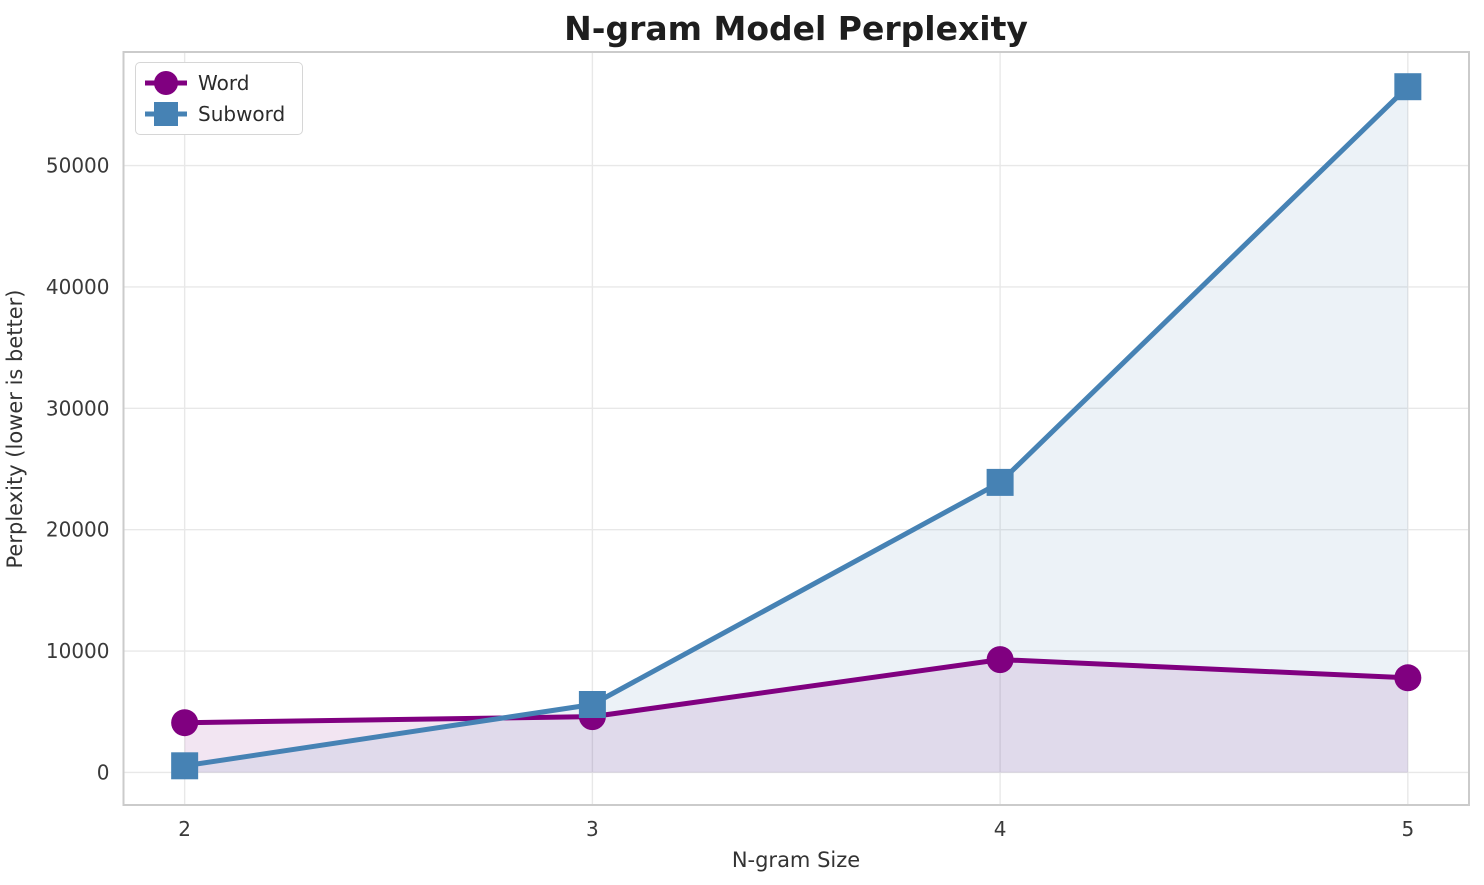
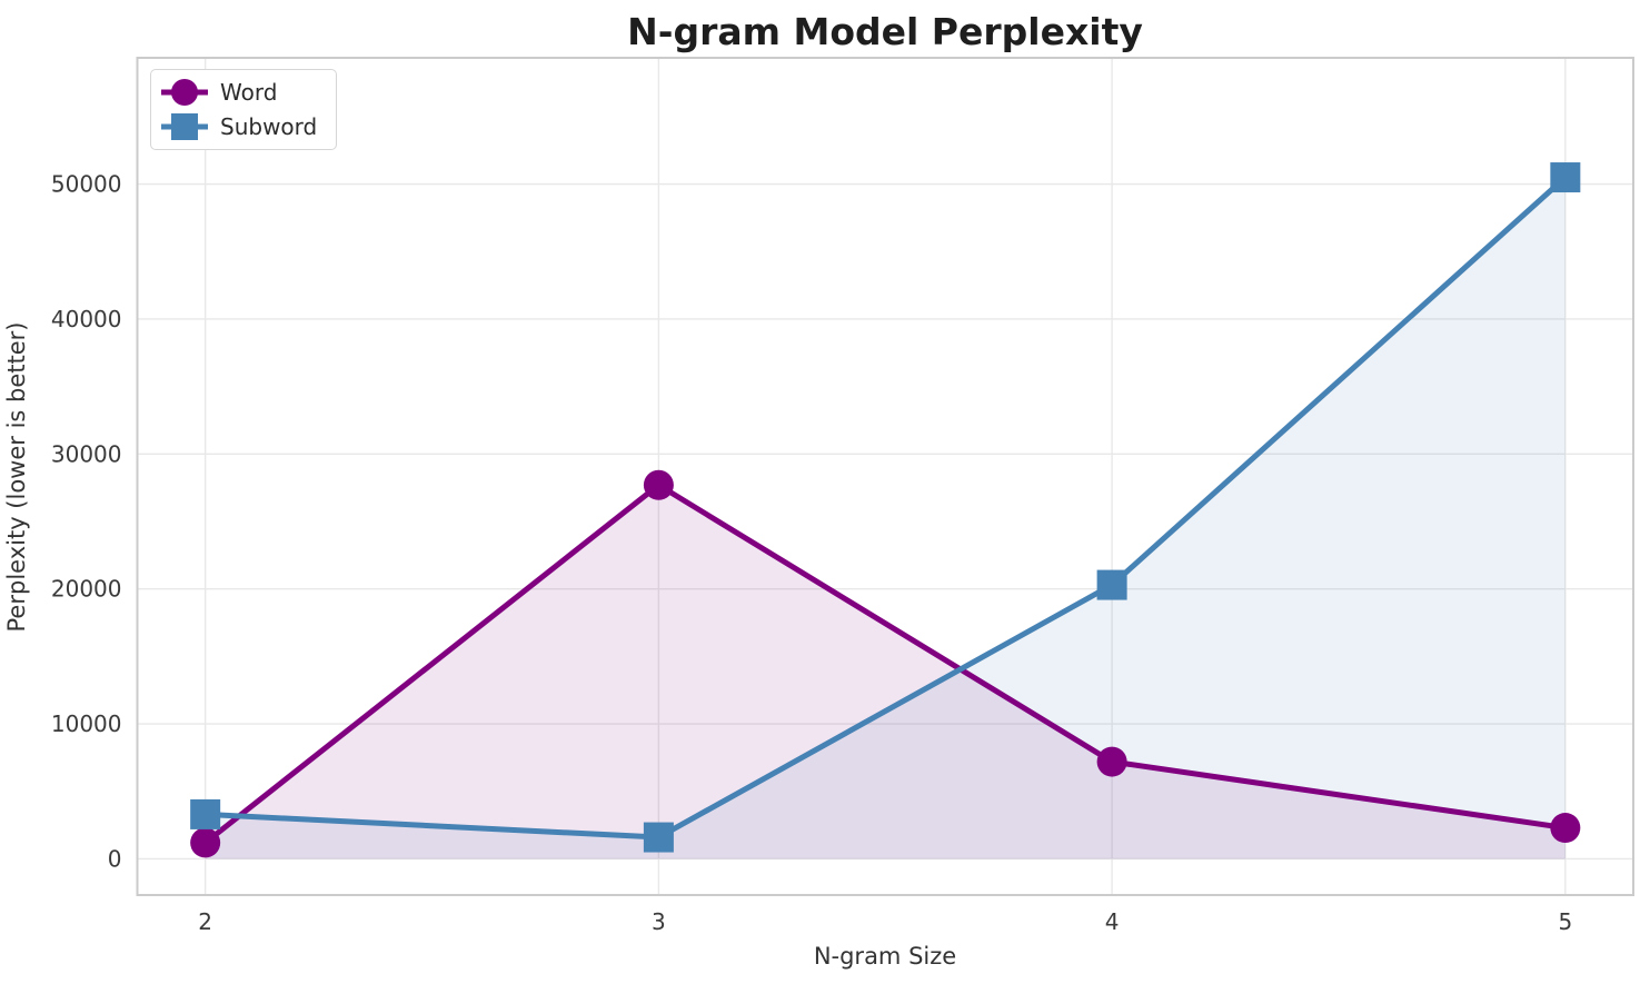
Word/2: 4100 -> 1200
Subword/2: 600 -> 3300
Word/3: 4600 -> 27700
Subword/3: 5600 -> 1600
Word/4: 9300 -> 7200
Subword/4: 23900 -> 20300
Word/5: 7800 -> 2300
Subword/5: 56500 -> 50500
